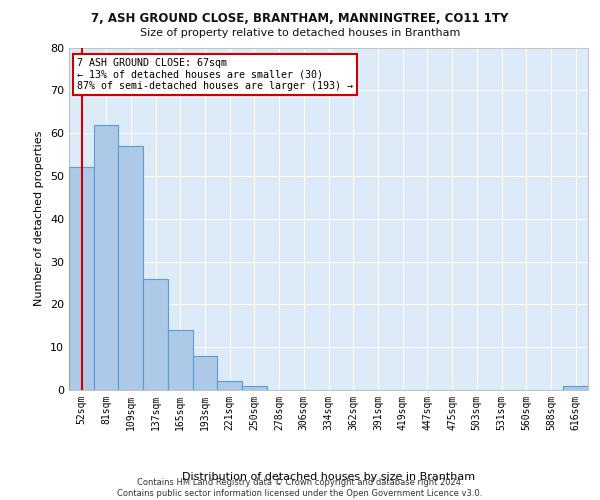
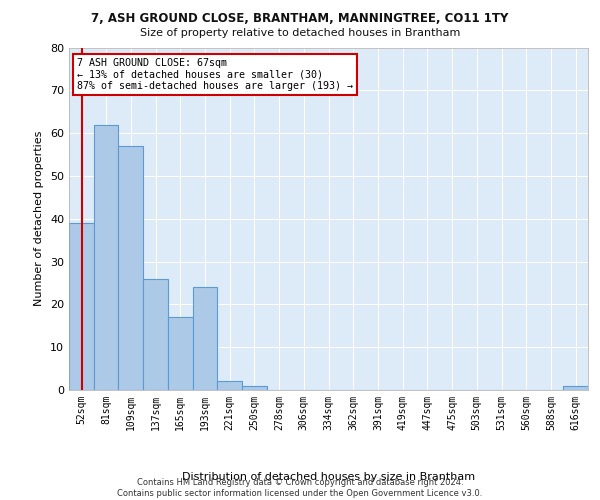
52sqm: 52 -> 39
165sqm: 14 -> 17
193sqm: 8 -> 24
